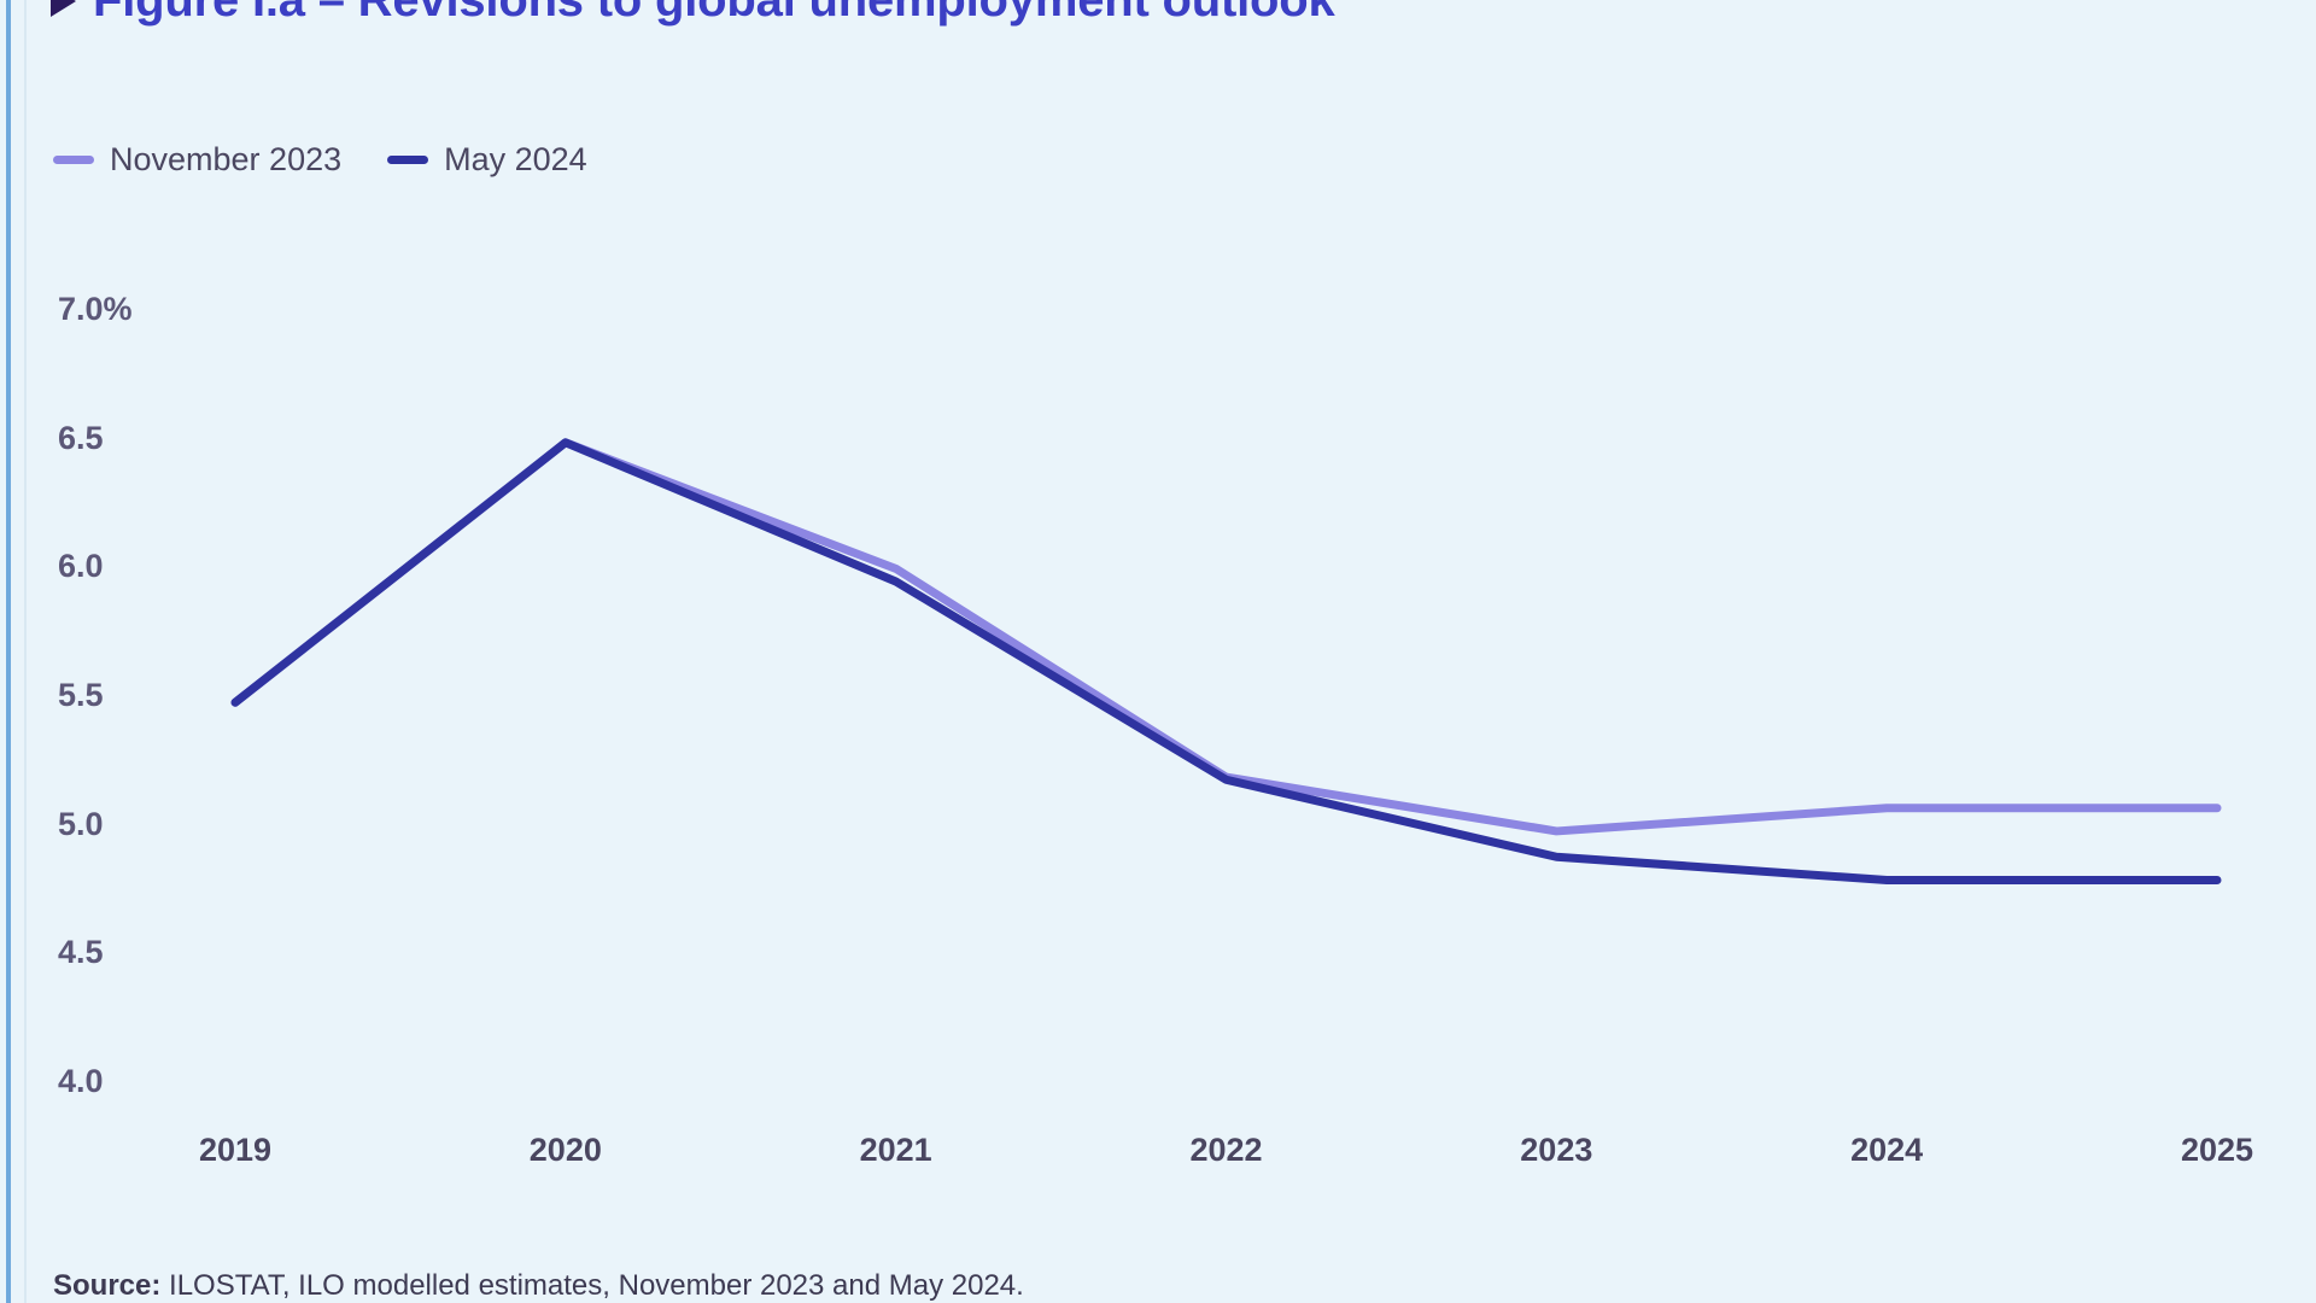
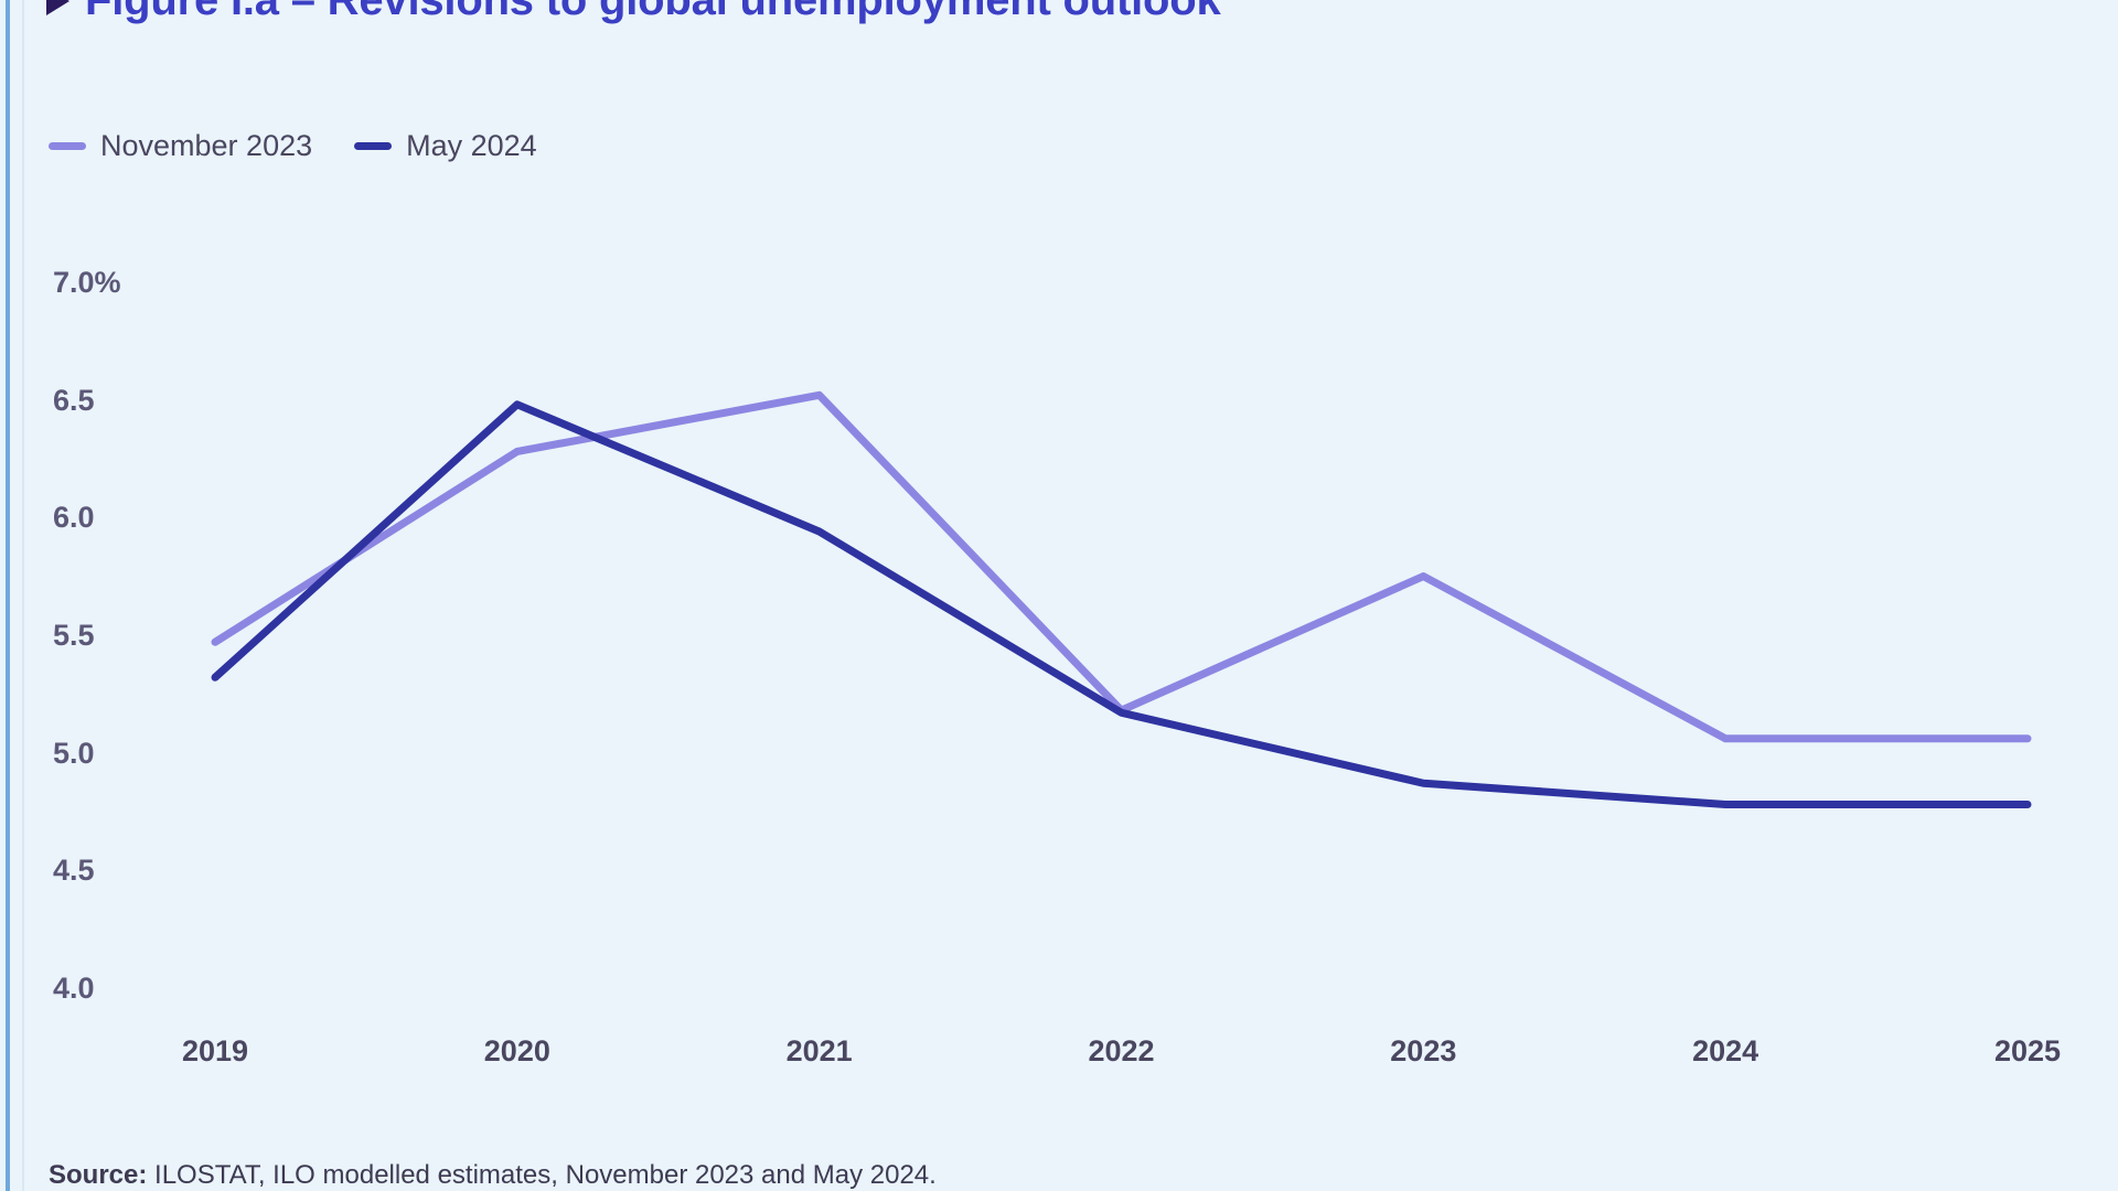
May 2024/2019: 5.48% -> 5.33%
November 2023/2020: 6.49% -> 6.29%
November 2023/2021: 6.00% -> 6.53%
November 2023/2023: 4.98% -> 5.76%
